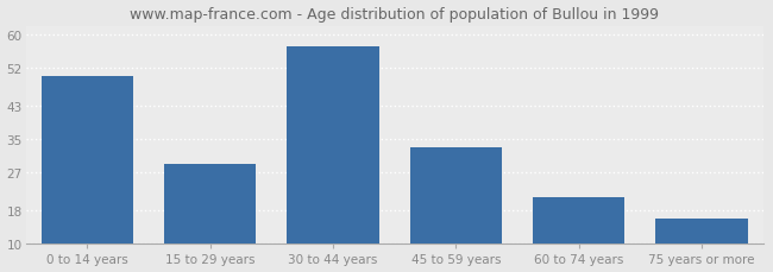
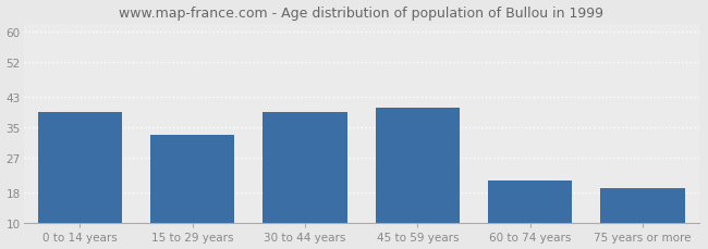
0 to 14 years: 50 -> 39
15 to 29 years: 29 -> 33
30 to 44 years: 57 -> 39
45 to 59 years: 33 -> 40
75 years or more: 16 -> 19
